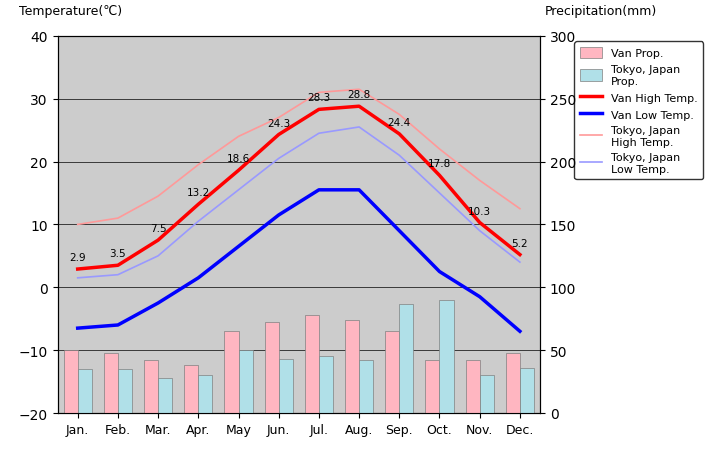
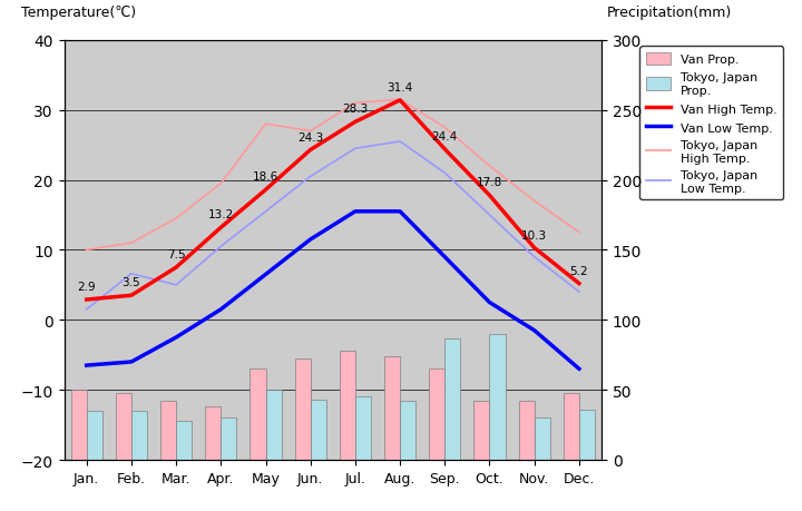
Tokyo, Japan Low Temp./Feb.: 2.0 -> 6.6
Tokyo, Japan High Temp./May: 24.0 -> 28.0
Van High Temp./Aug.: 28.8 -> 31.4
